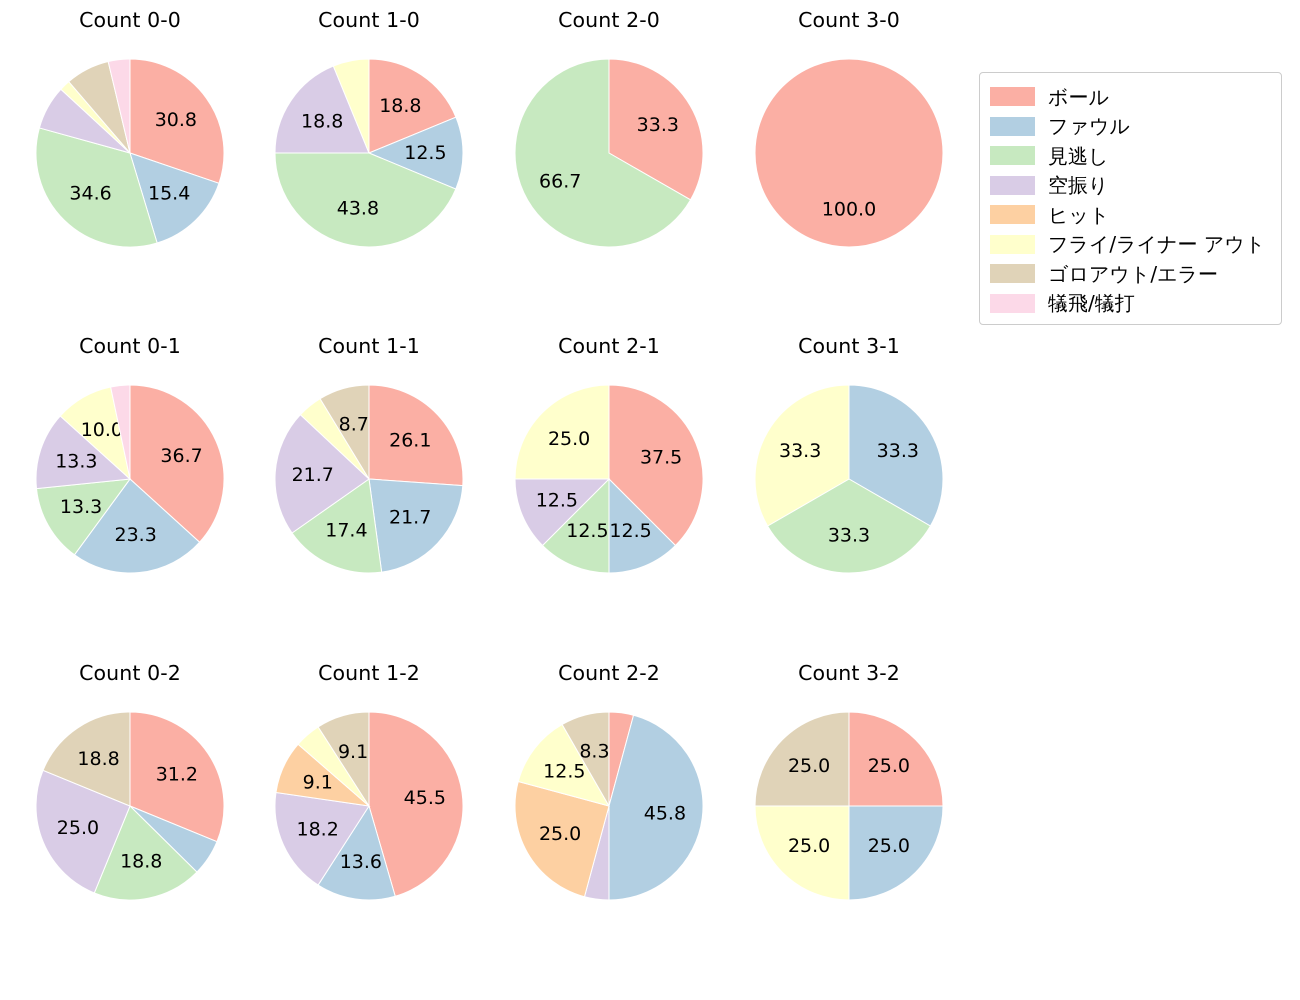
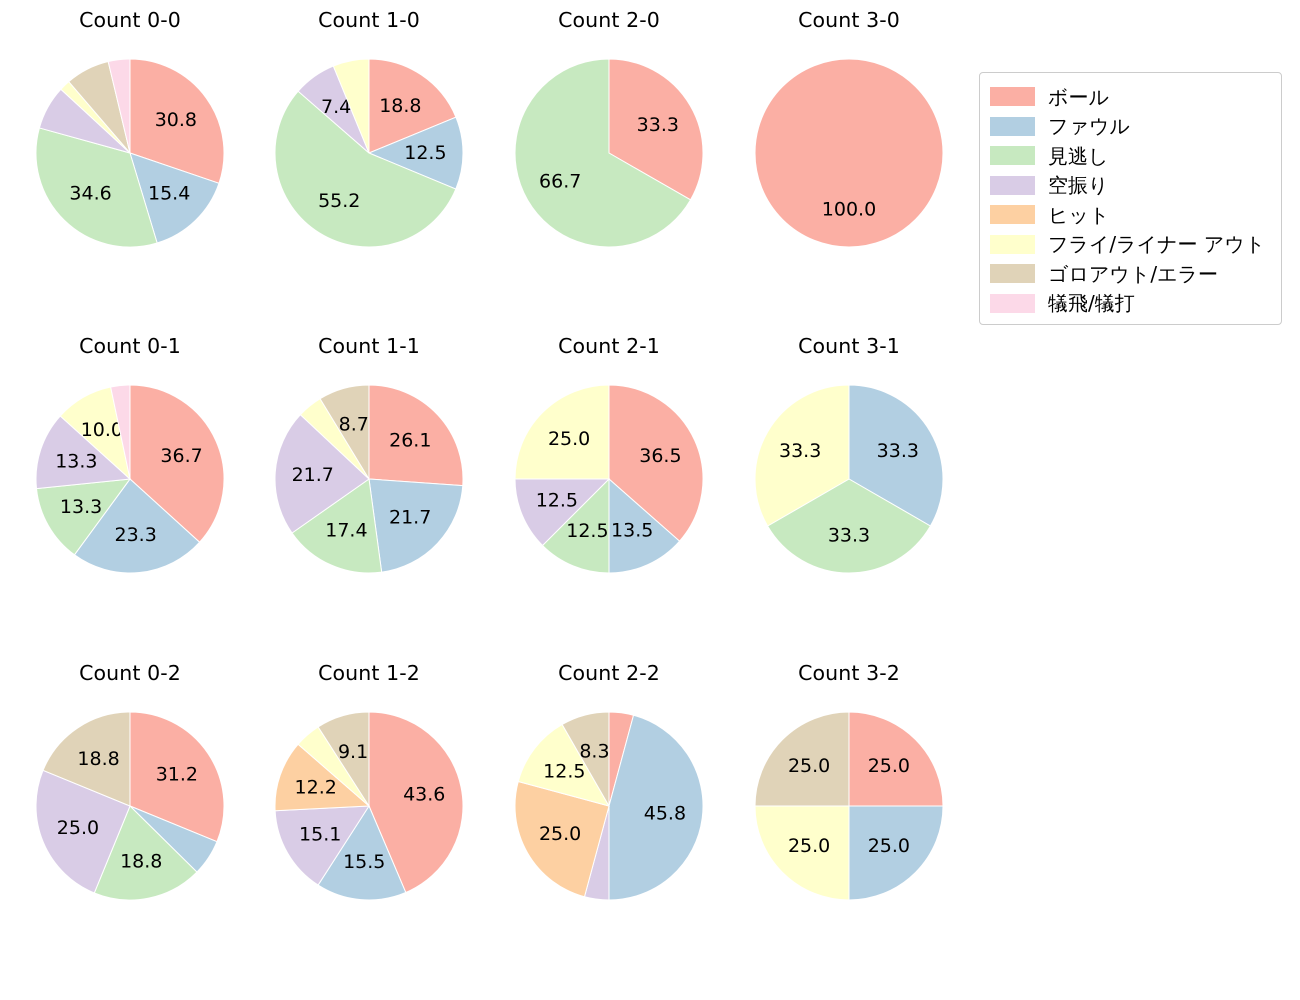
Count 1-0/見逃し: 43.8 -> 55.2
Count 1-0/空振り: 18.8 -> 7.4
Count 2-1/ボール: 37.5 -> 36.5
Count 2-1/ファウル: 12.5 -> 13.5
Count 1-2/ボール: 45.5 -> 43.6
Count 1-2/ファウル: 13.6 -> 15.5
Count 1-2/空振り: 18.2 -> 15.1
Count 1-2/ヒット: 9.1 -> 12.2
